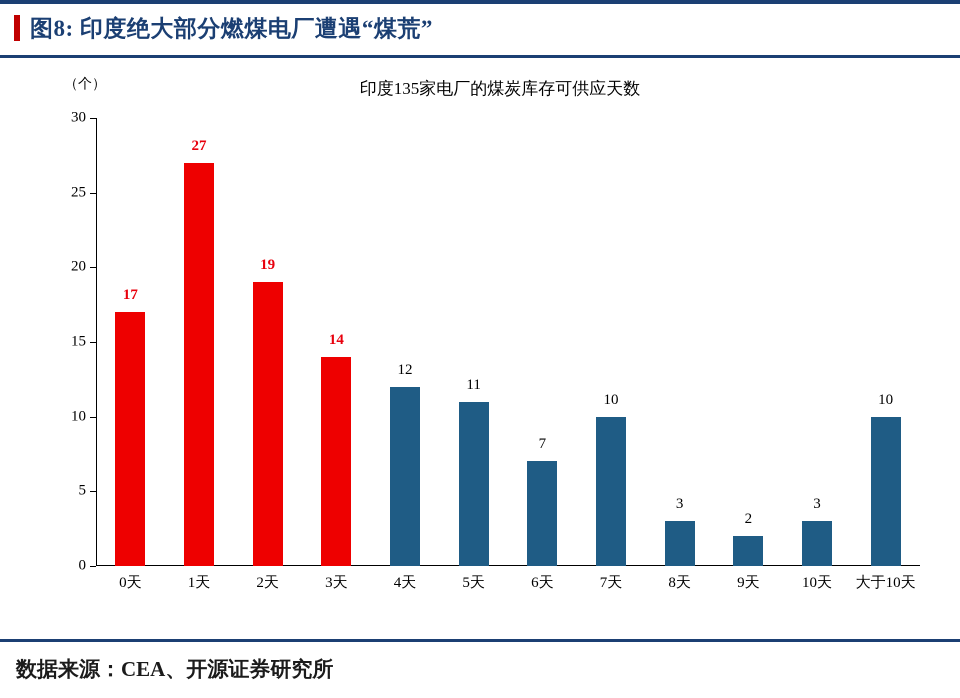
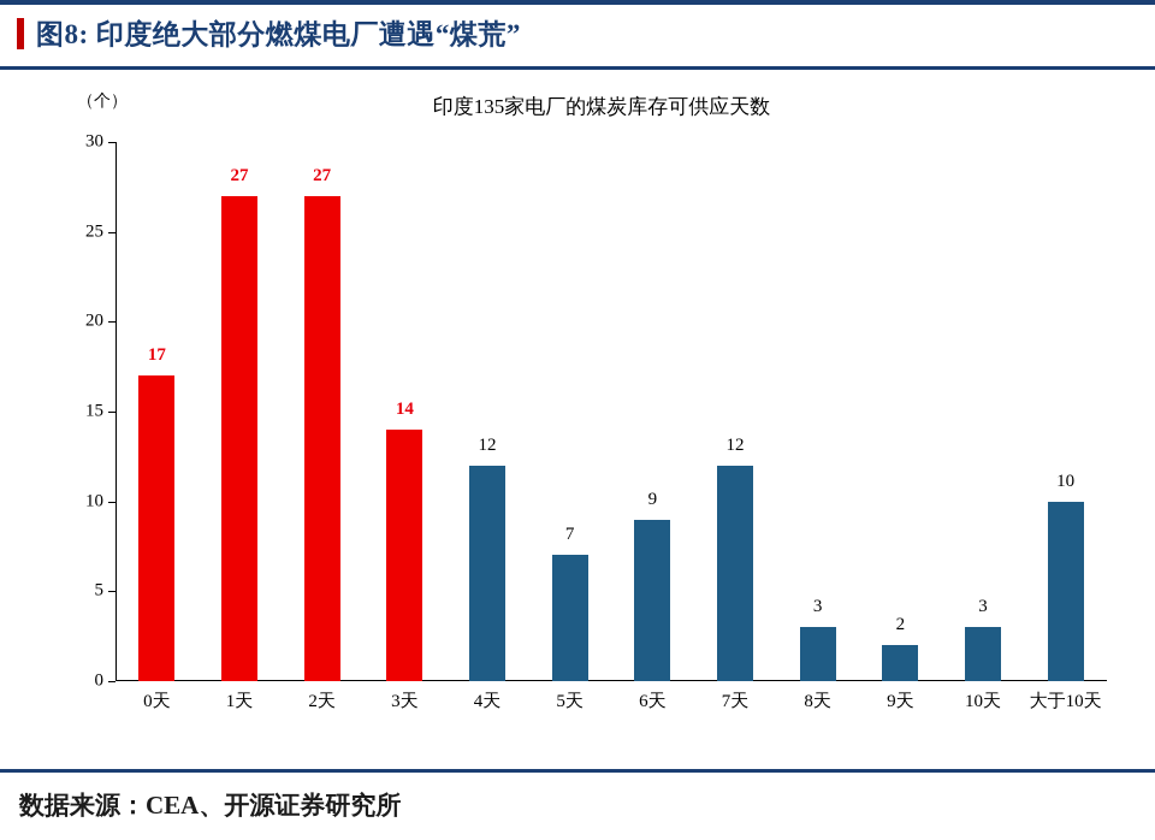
2天: 19 -> 27
5天: 11 -> 7
6天: 7 -> 9
7天: 10 -> 12
